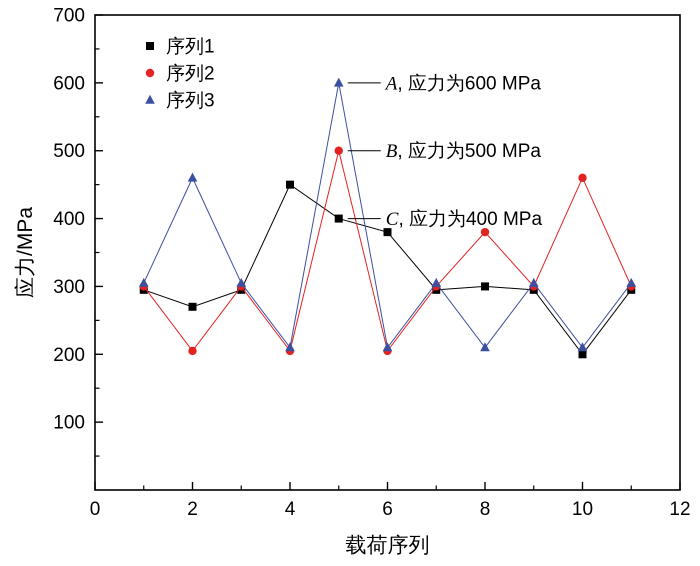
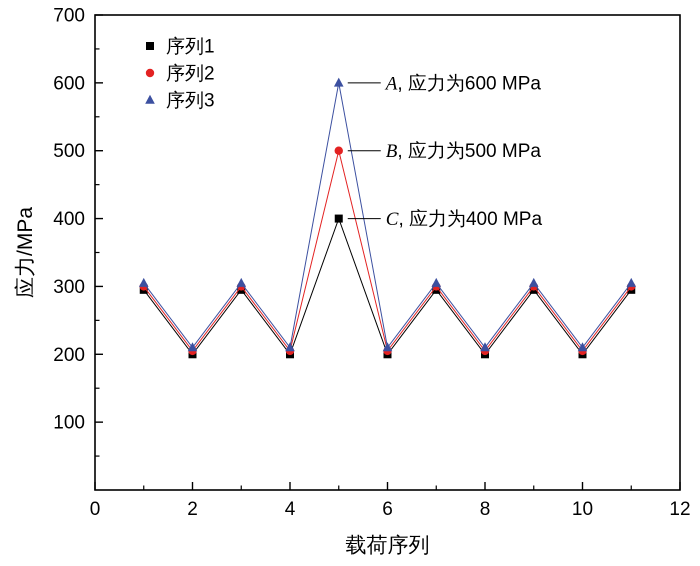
序列1/2: 270 -> 200
序列3/2: 460 -> 210
序列1/4: 450 -> 200
序列1/6: 380 -> 200
序列1/8: 300 -> 200
序列2/8: 380 -> 200
序列2/10: 460 -> 200
